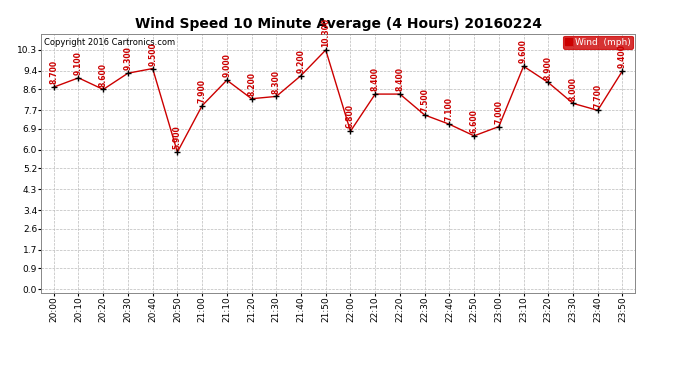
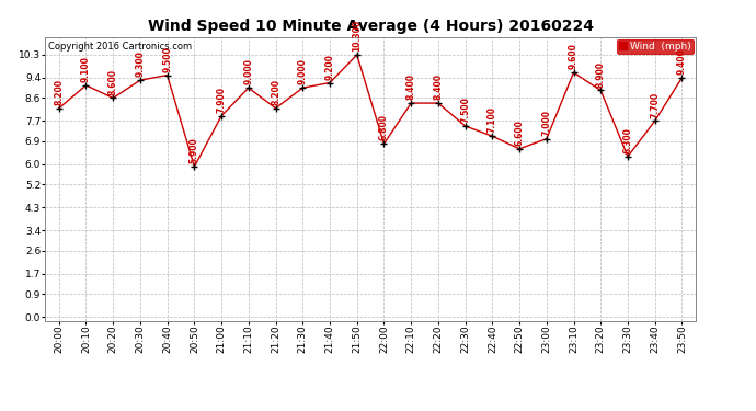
20:00: 8.700 -> 8.200
21:30: 8.300 -> 9.000
23:30: 8.000 -> 6.300
